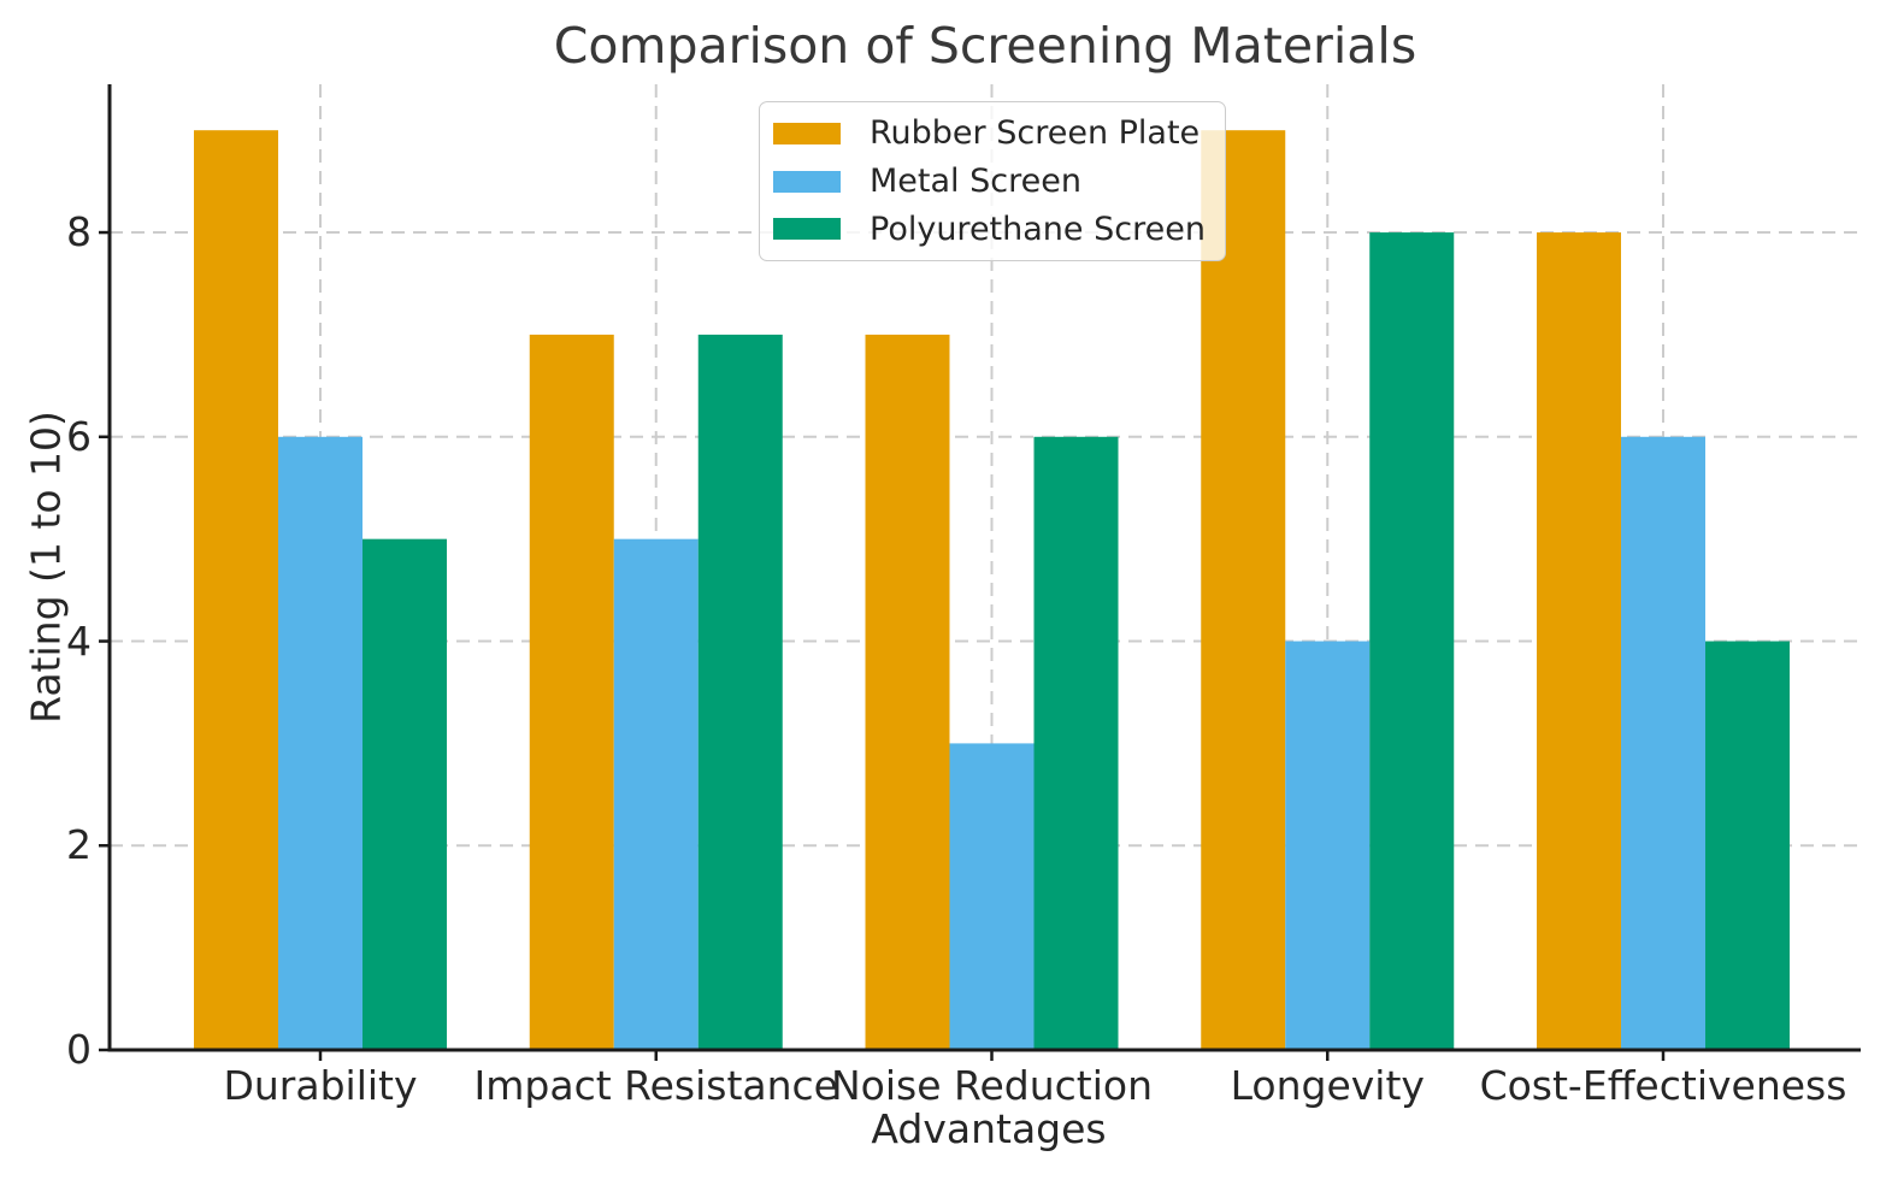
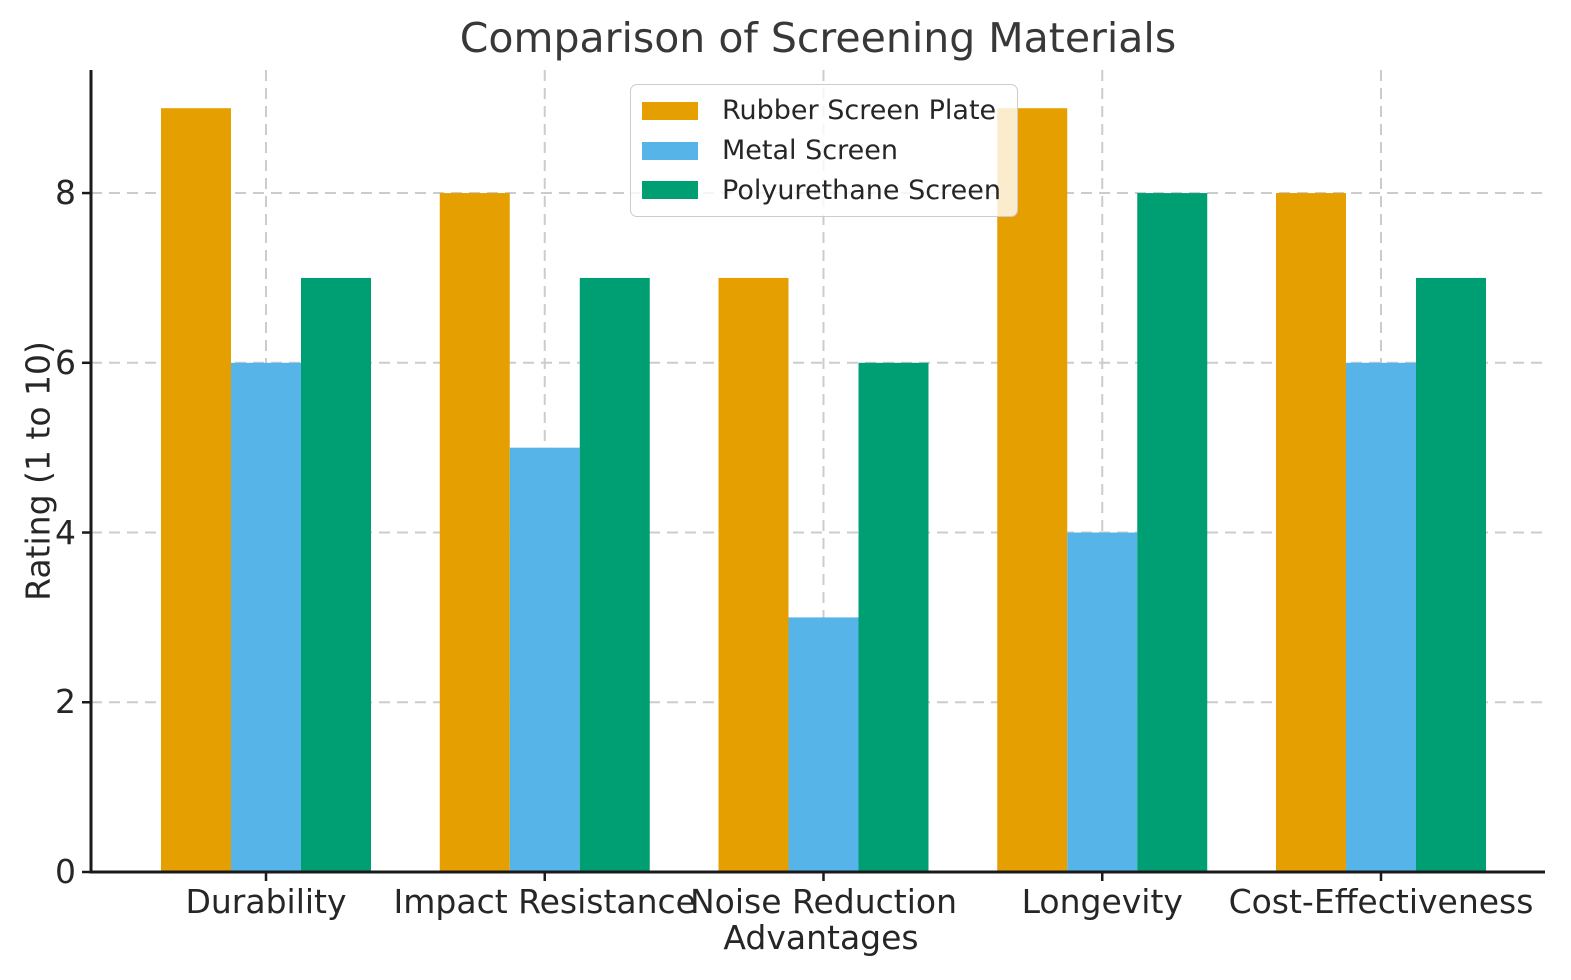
Polyurethane Screen/Durability: 5 -> 7
Rubber Screen Plate/Impact Resistance: 7 -> 8
Polyurethane Screen/Cost-Effectiveness: 4 -> 7
